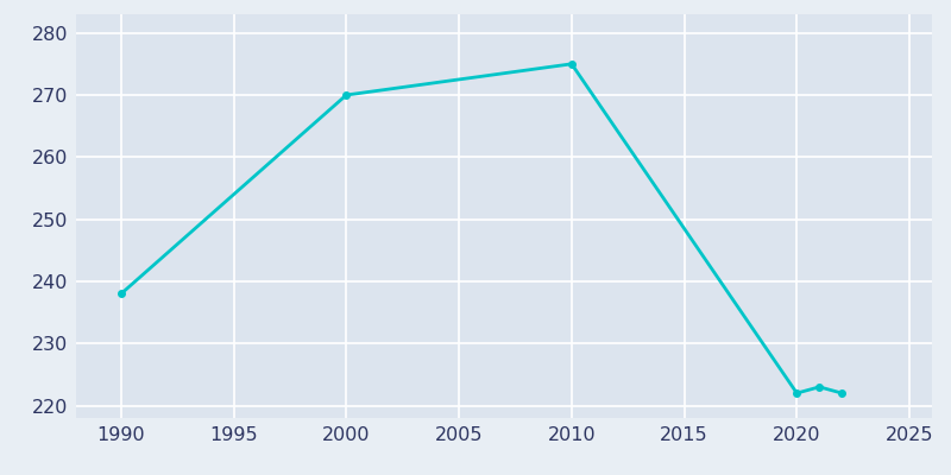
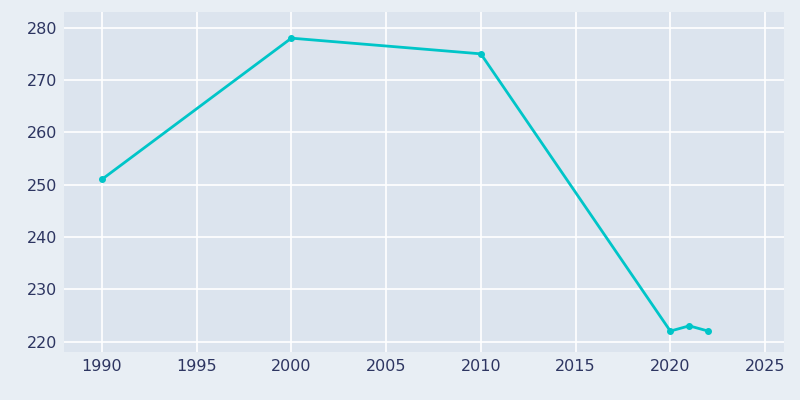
1990: 238 -> 251
2000: 270 -> 278
